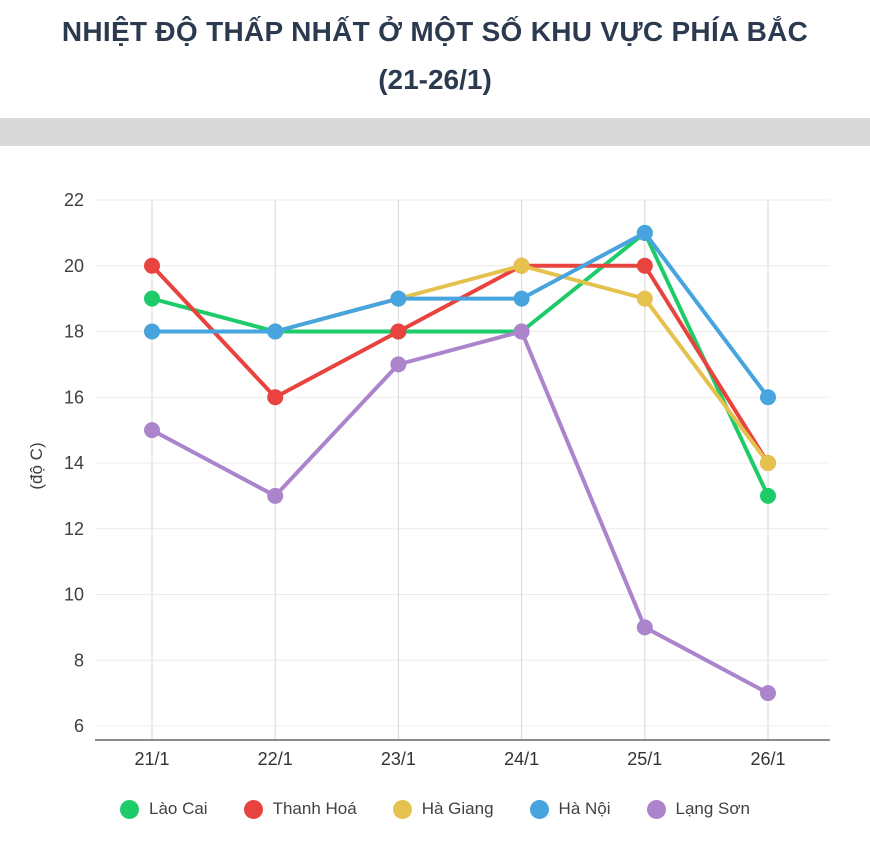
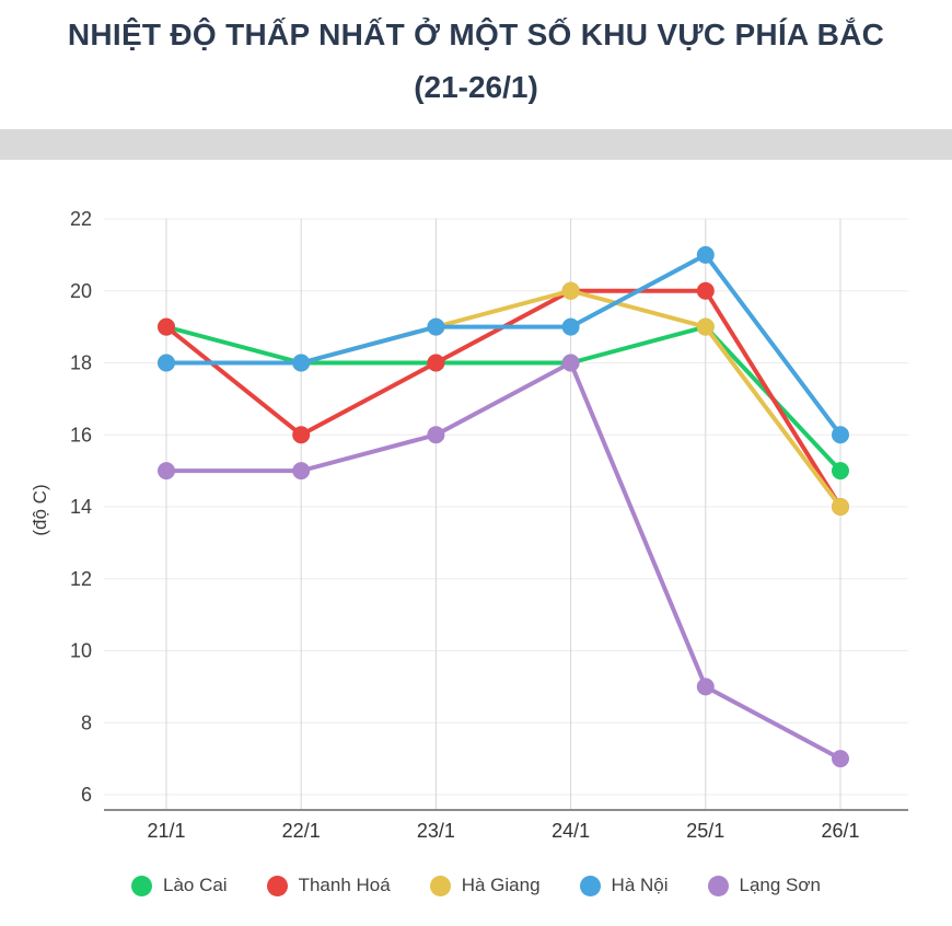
Thanh Hoá/21/1: 20 -> 19
Lạng Sơn/22/1: 13 -> 15
Lạng Sơn/23/1: 17 -> 16
Lào Cai/25/1: 21 -> 19
Lào Cai/26/1: 13 -> 15
